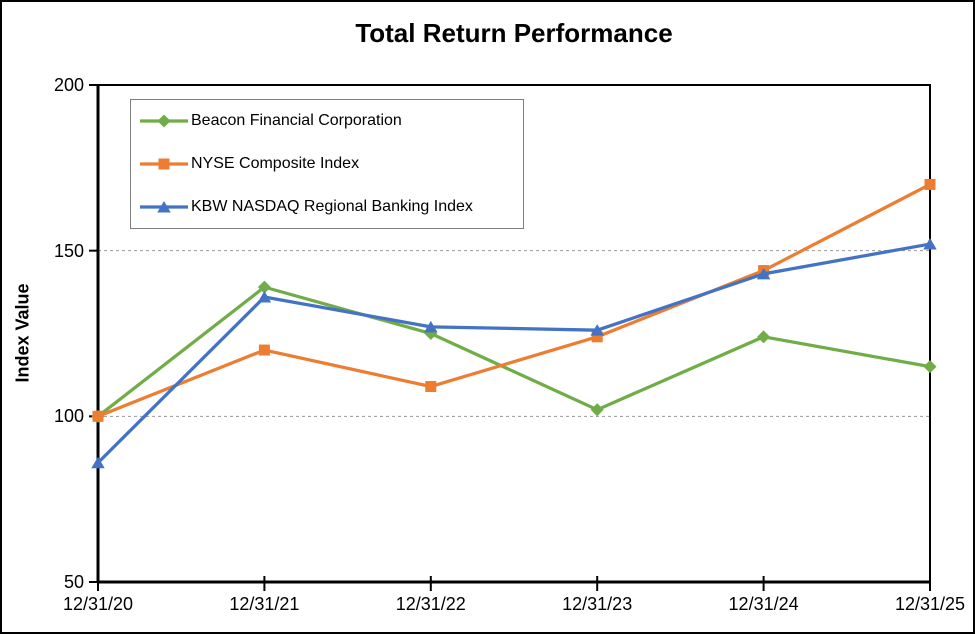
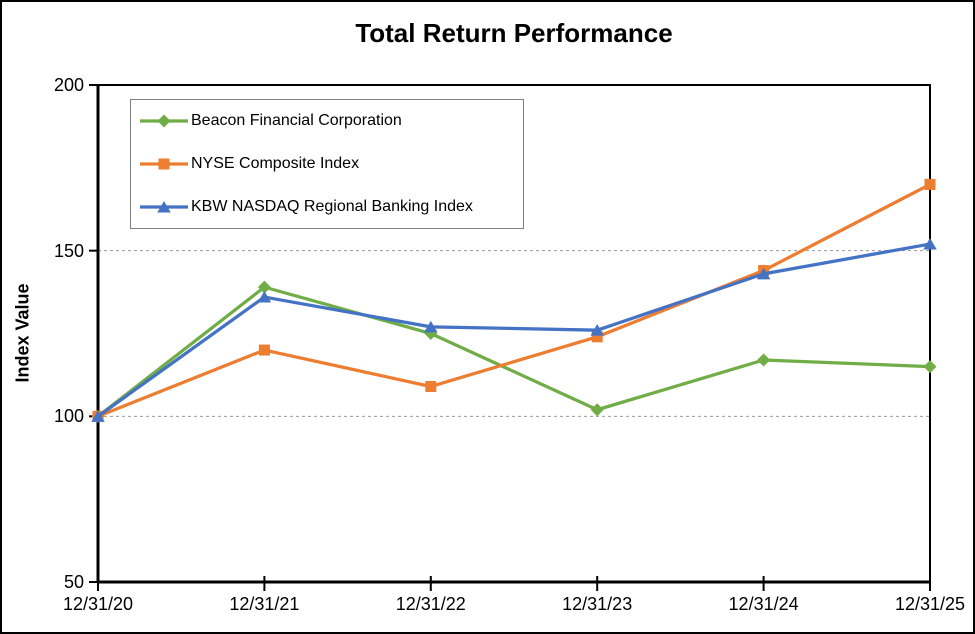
KBW NASDAQ Regional Banking Index/12/31/20: 86 -> 100
Beacon Financial Corporation/12/31/24: 124 -> 117
